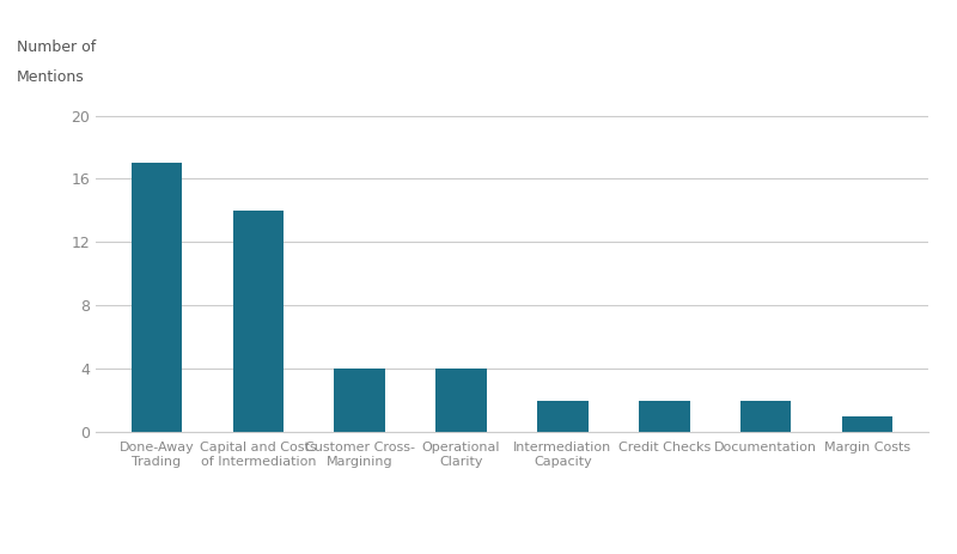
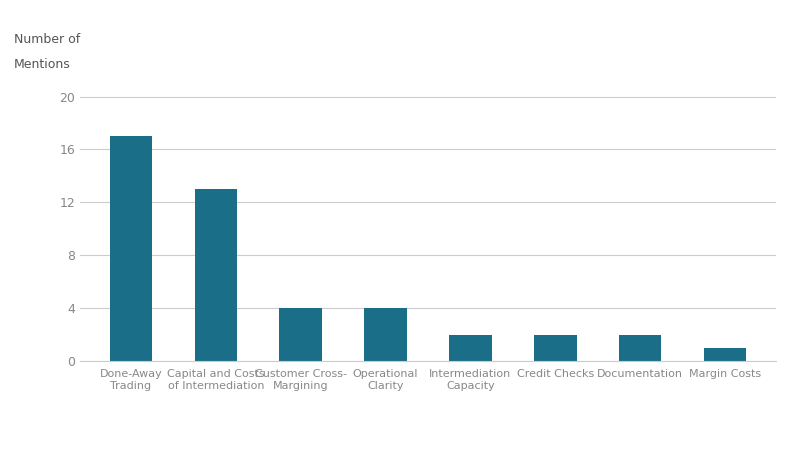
Capital and Costs of Intermediation: 14 -> 13
